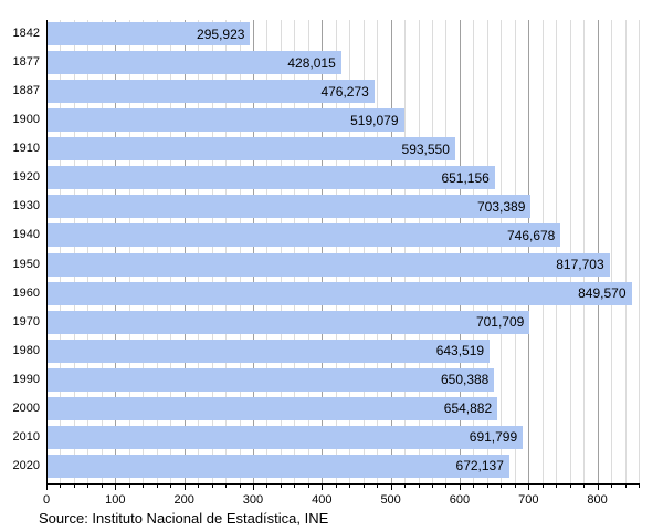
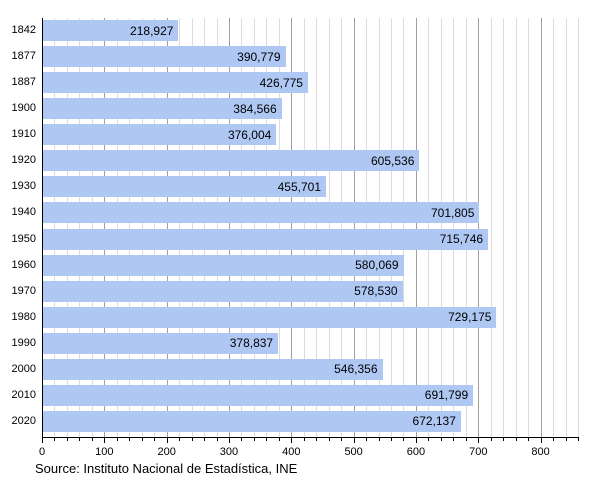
1842: 295,923 -> 218,927
1877: 428,015 -> 390,779
1887: 476,273 -> 426,775
1900: 519,079 -> 384,566
1910: 593,550 -> 376,004
1920: 651,156 -> 605,536
1930: 703,389 -> 455,701
1940: 746,678 -> 701,805
1950: 817,703 -> 715,746
1960: 849,570 -> 580,069
1970: 701,709 -> 578,530
1980: 643,519 -> 729,175
1990: 650,388 -> 378,837
2000: 654,882 -> 546,356
